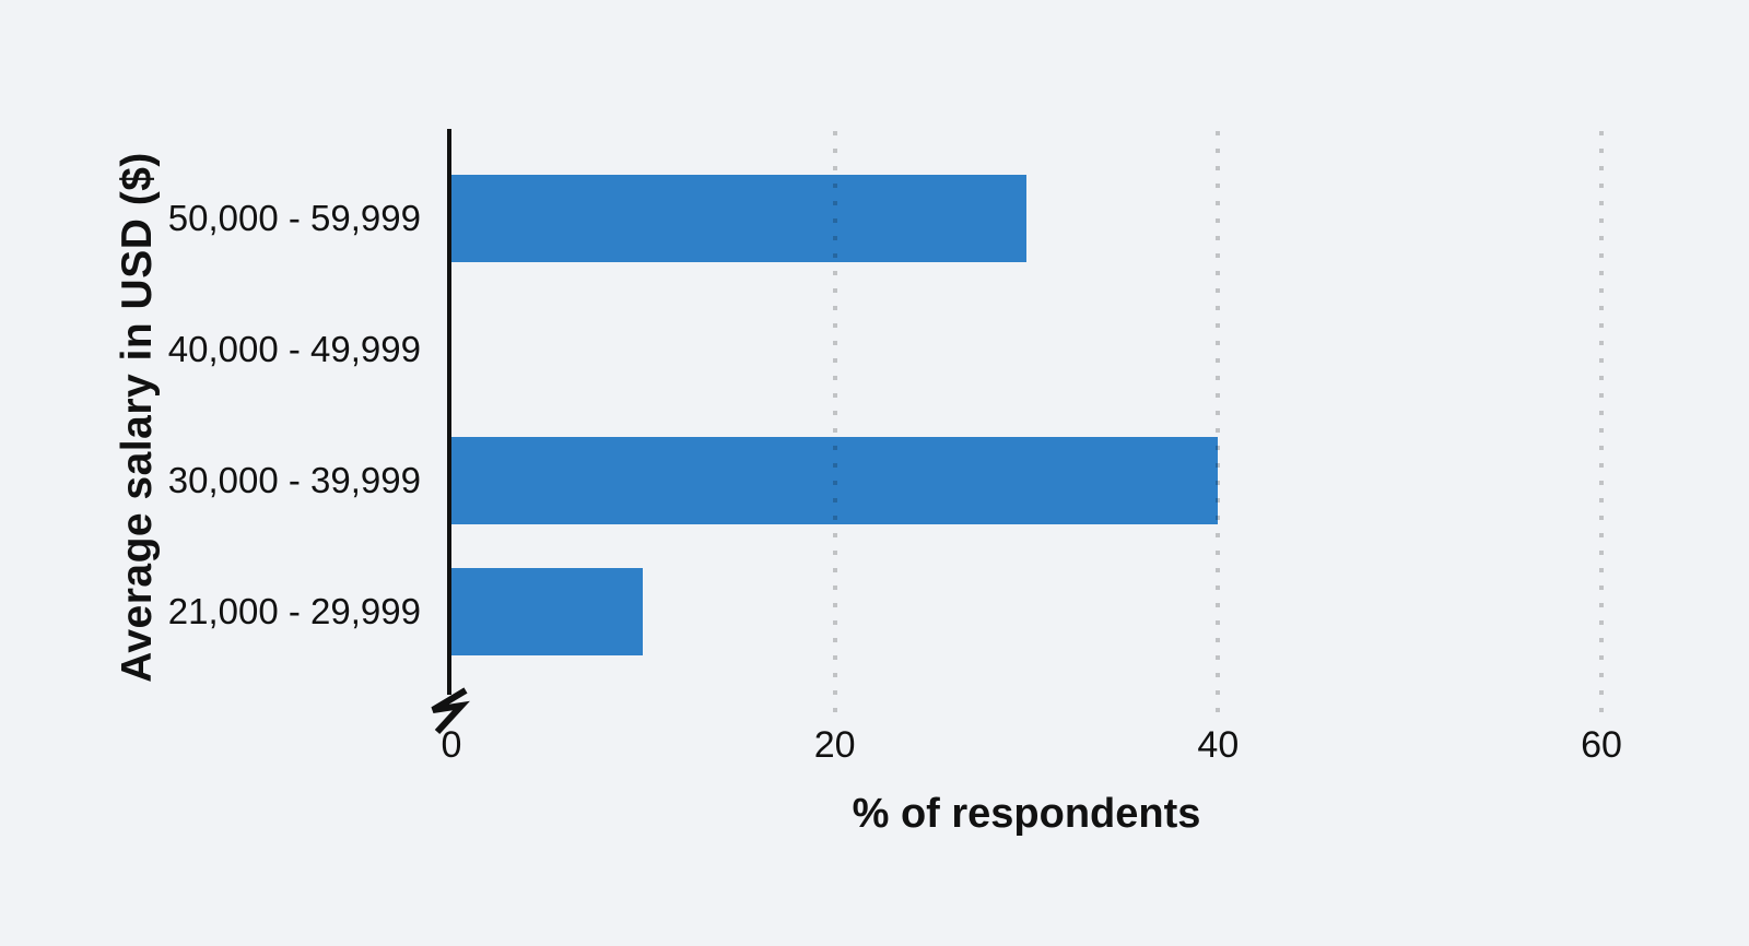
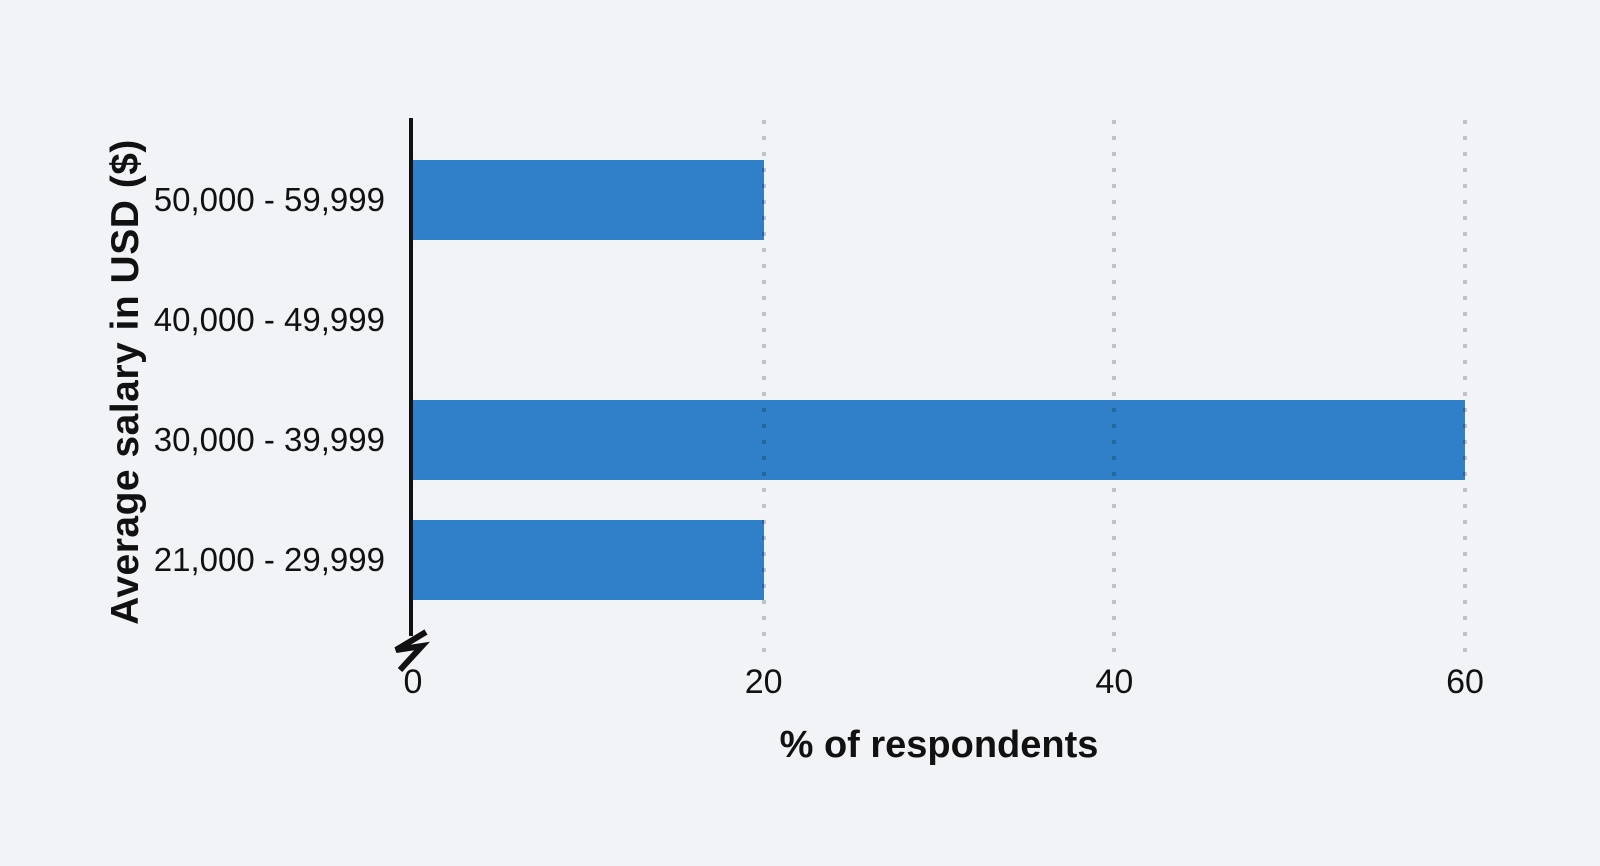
50,000 - 59,999: 30 -> 20
30,000 - 39,999: 40 -> 60
21,000 - 29,999: 10 -> 20
